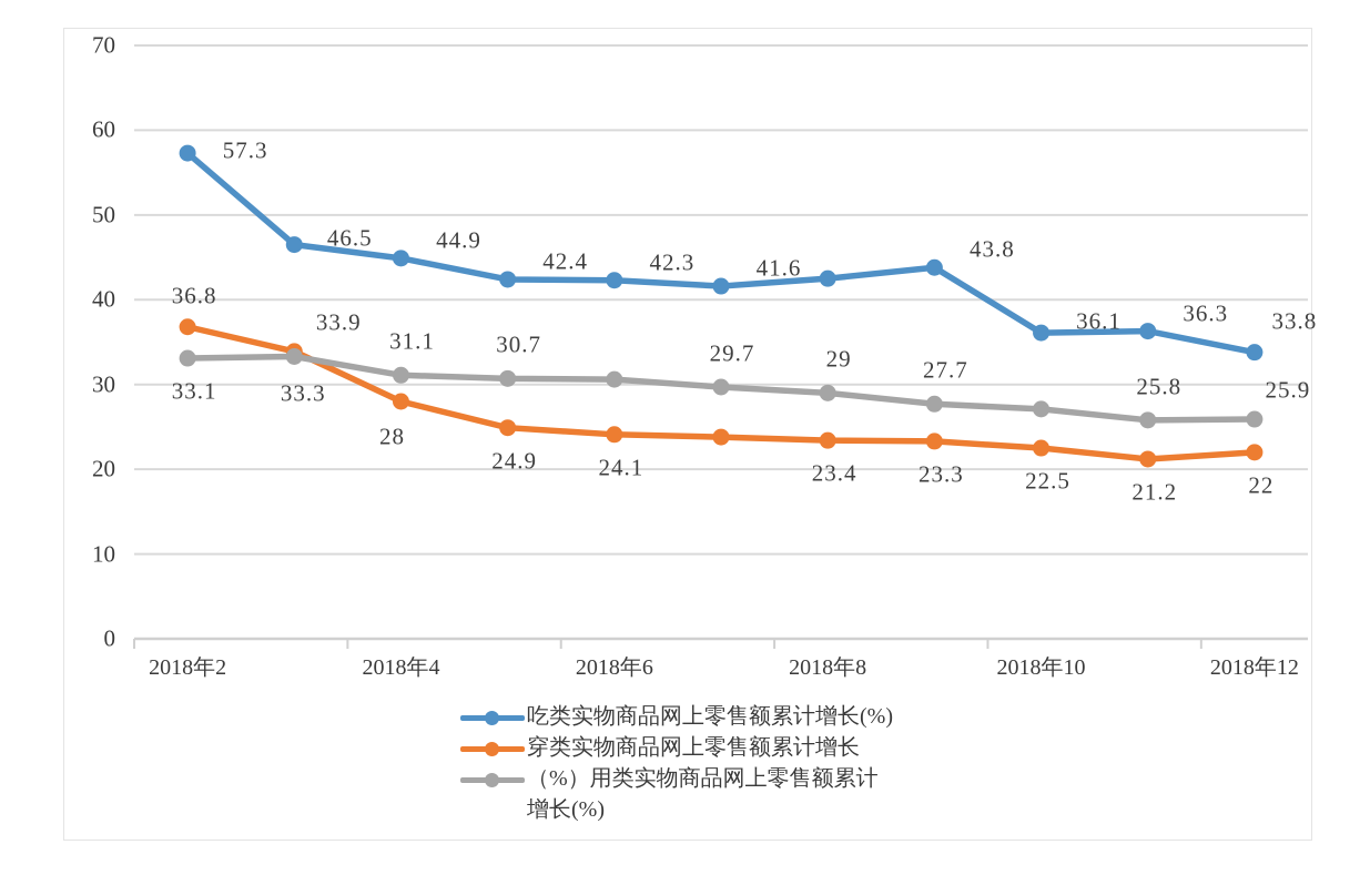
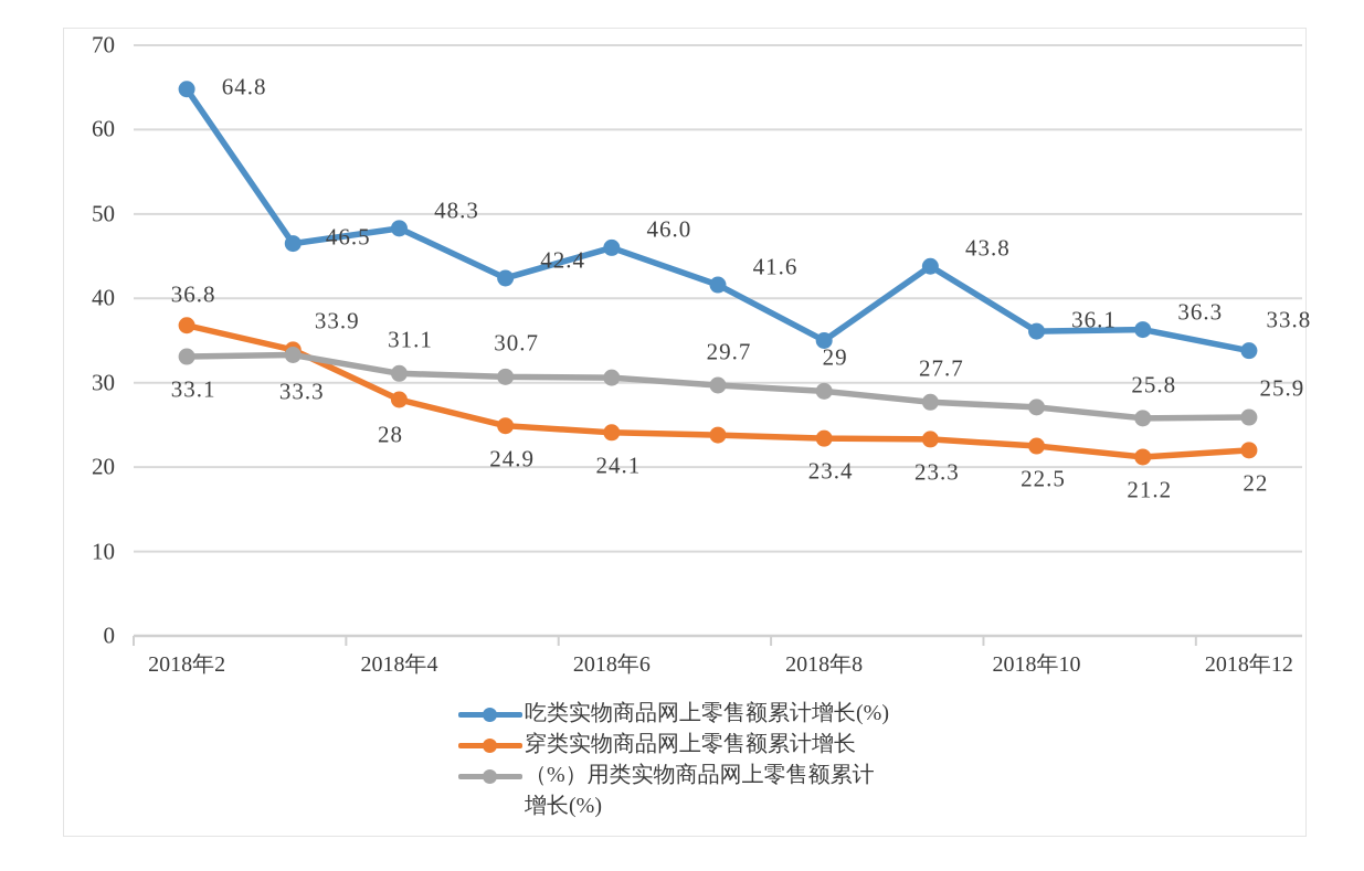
吃类实物商品网上零售额累计增长(%)/2018年2: 57.3 -> 64.8
吃类实物商品网上零售额累计增长(%)/2018年4: 44.9 -> 48.3
吃类实物商品网上零售额累计增长(%)/2018年6: 42.3 -> 46.0
吃类实物商品网上零售额累计增长(%)/2018年8: 42 -> 35
